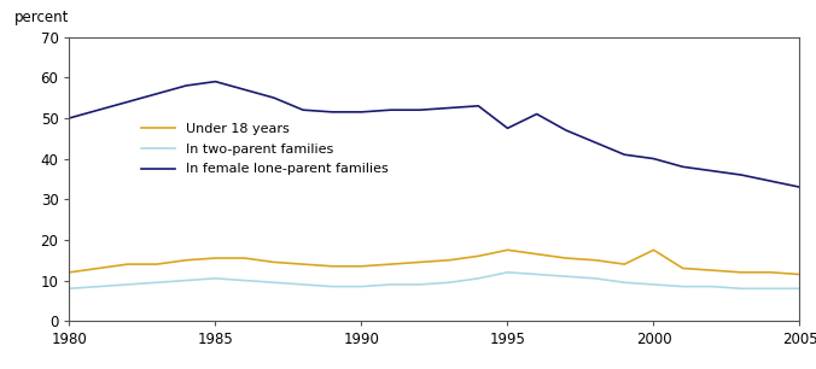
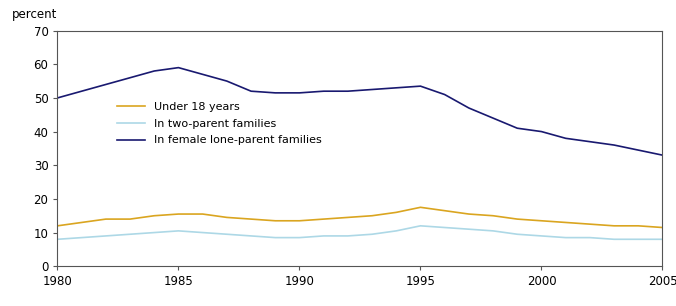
In female lone-parent families/1995: 47.5 -> 53.5
Under 18 years/2000: 17.5 -> 13.5
